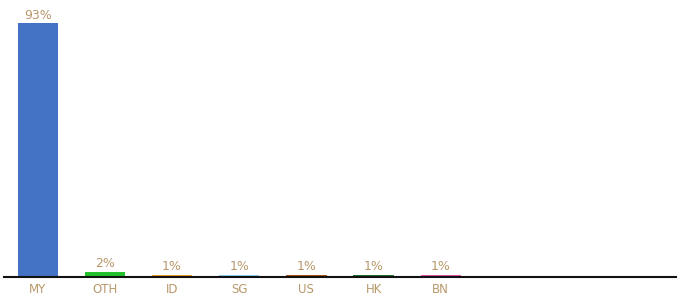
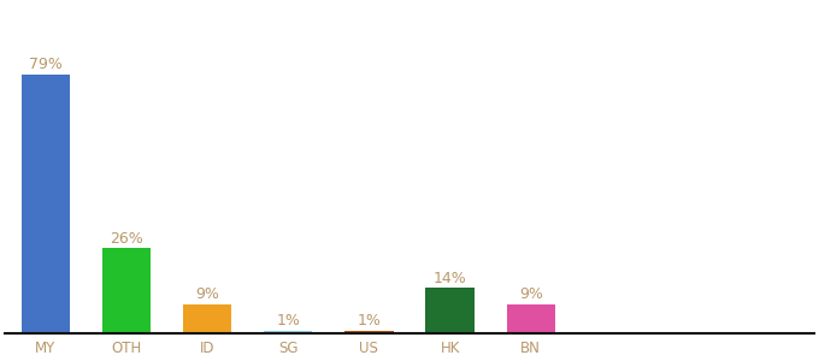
MY: 93% -> 79%
OTH: 2% -> 26%
ID: 1% -> 9%
HK: 1% -> 14%
BN: 1% -> 9%
